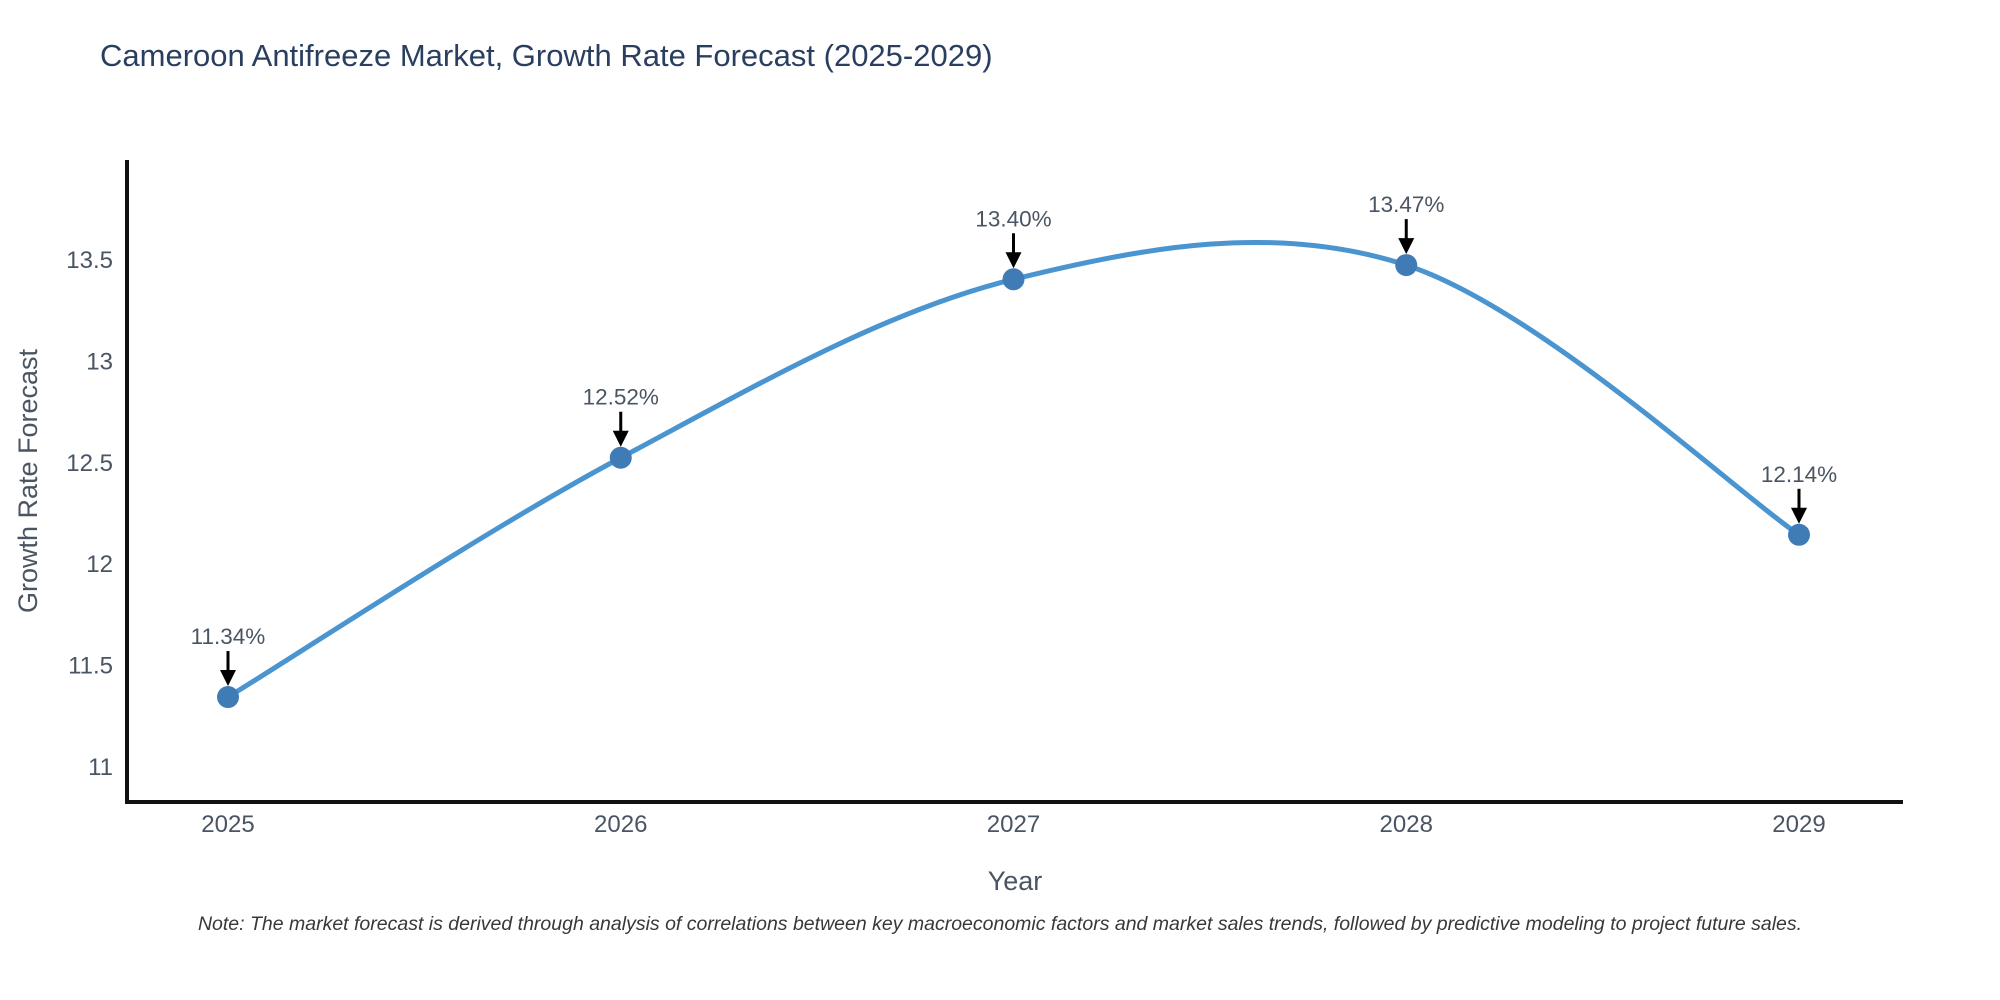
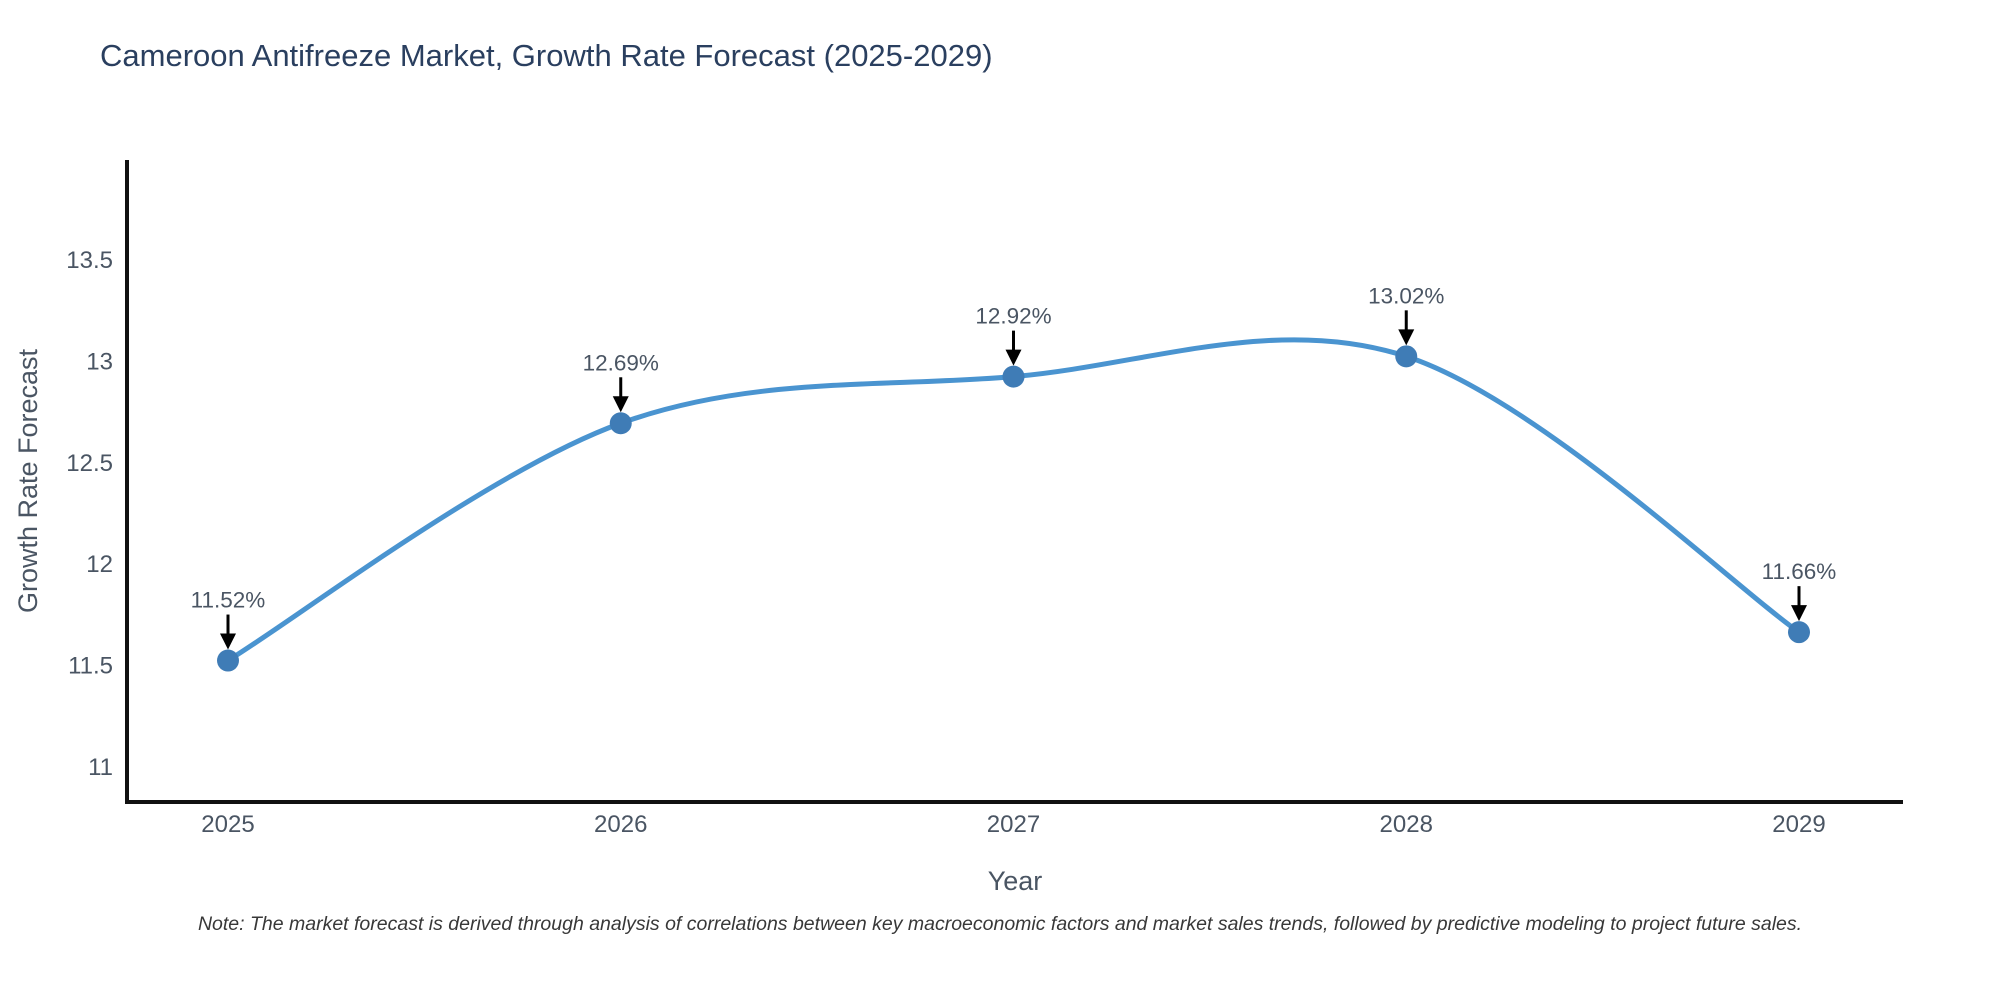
2025: 11.34% -> 11.52%
2026: 12.52% -> 12.69%
2027: 13.40% -> 12.92%
2028: 13.47% -> 13.02%
2029: 12.14% -> 11.66%
